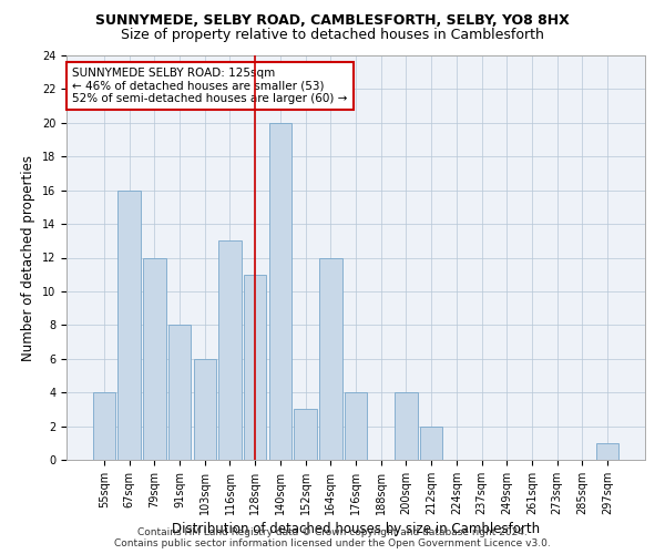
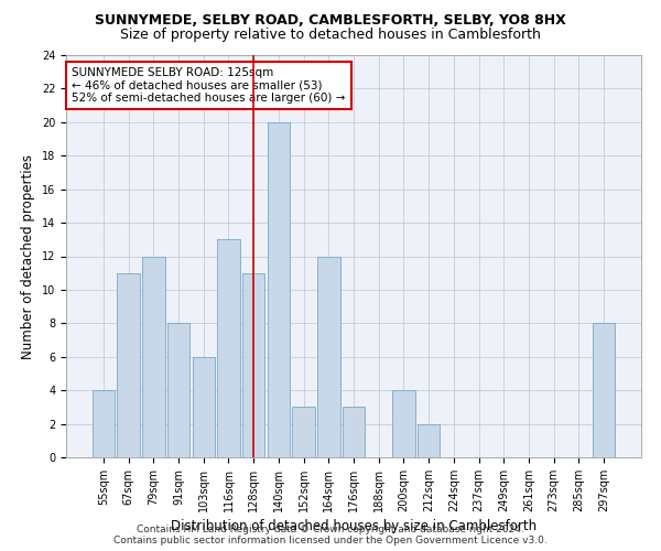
67sqm: 16 -> 11
176sqm: 4 -> 3
297sqm: 1 -> 8
